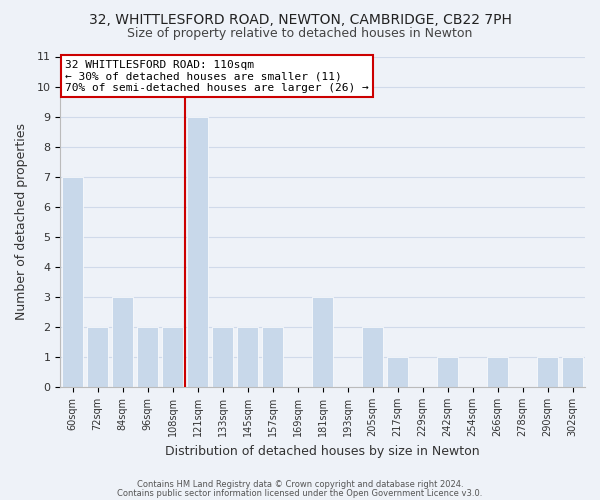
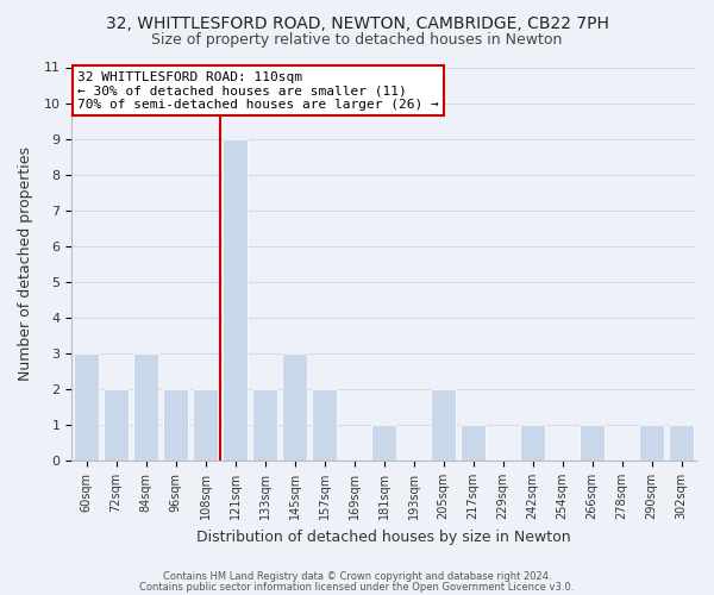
60sqm: 7 -> 3
145sqm: 2 -> 3
181sqm: 3 -> 1
